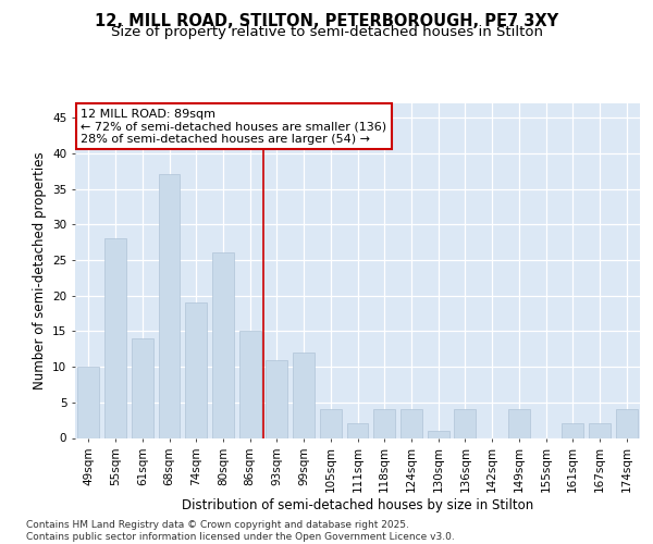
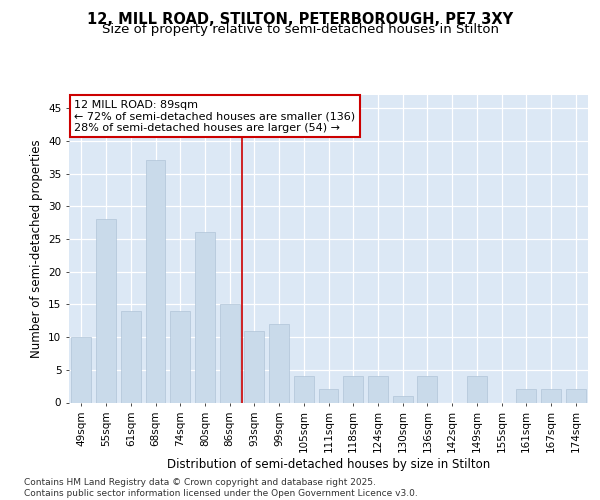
74sqm: 19 -> 14
174sqm: 4 -> 2
